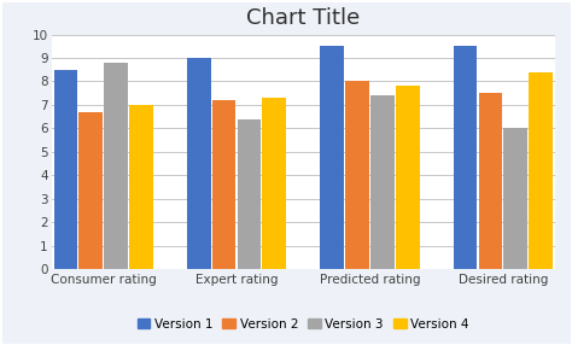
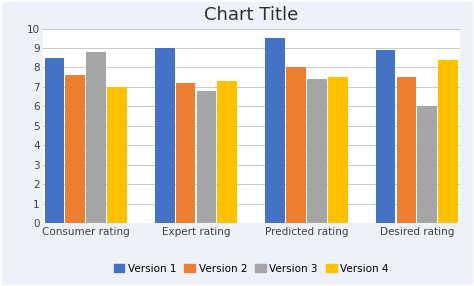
Version 2/Consumer rating: 6.7 -> 7.6
Version 3/Expert rating: 6.4 -> 6.8
Version 4/Predicted rating: 7.8 -> 7.5
Version 1/Desired rating: 9.5 -> 8.9
